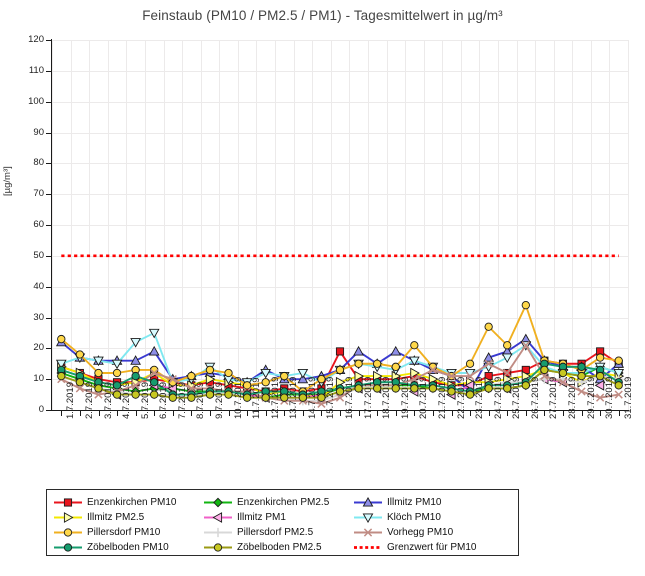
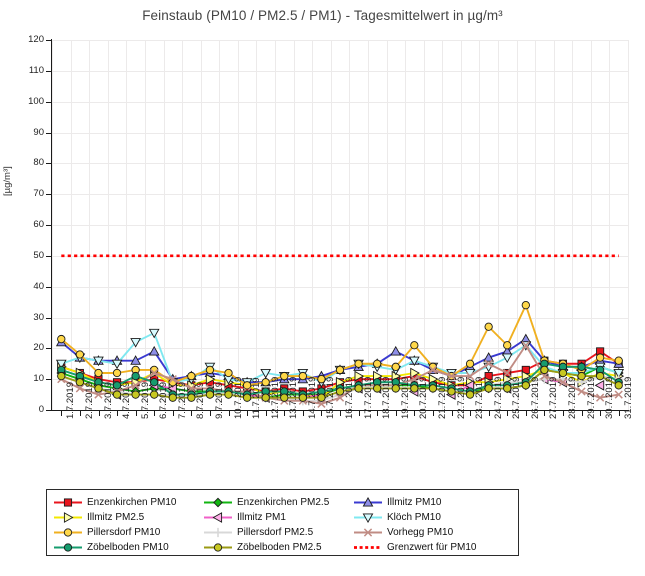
Illmitz PM10/12.7.2019: 13 -> 9
Pillersdorf PM10/14.7.2019: 6 -> 11
Enzenkirchen PM10/16.7.2019: 19 -> 9
Illmitz PM10/17.7.2019: 19 -> 14
Illmitz PM10/23.7.2019: 6 -> 14
Illmitz PM10/30.7.2019: 10 -> 16
